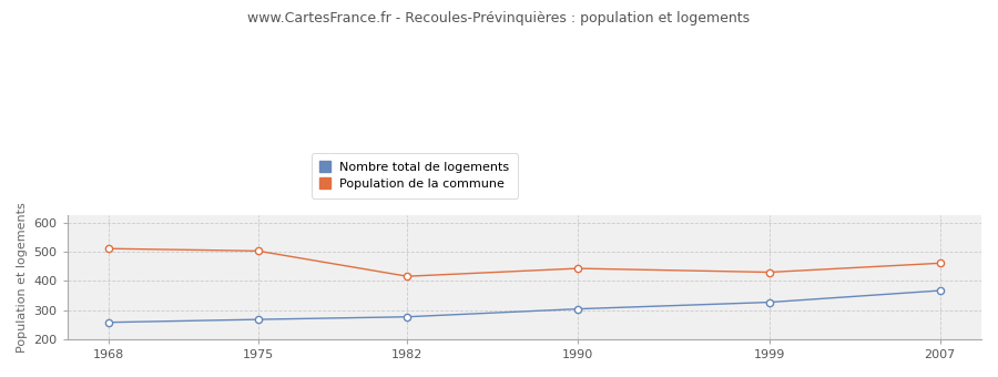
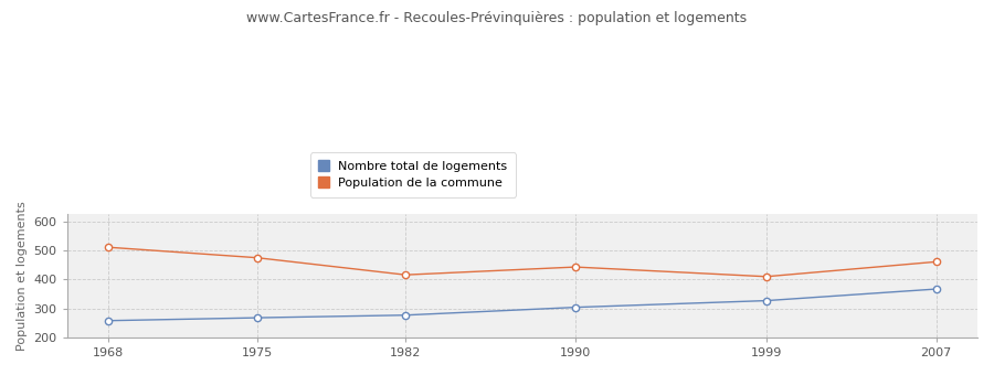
Population de la commune/1975: 503 -> 475
Population de la commune/1999: 430 -> 410
